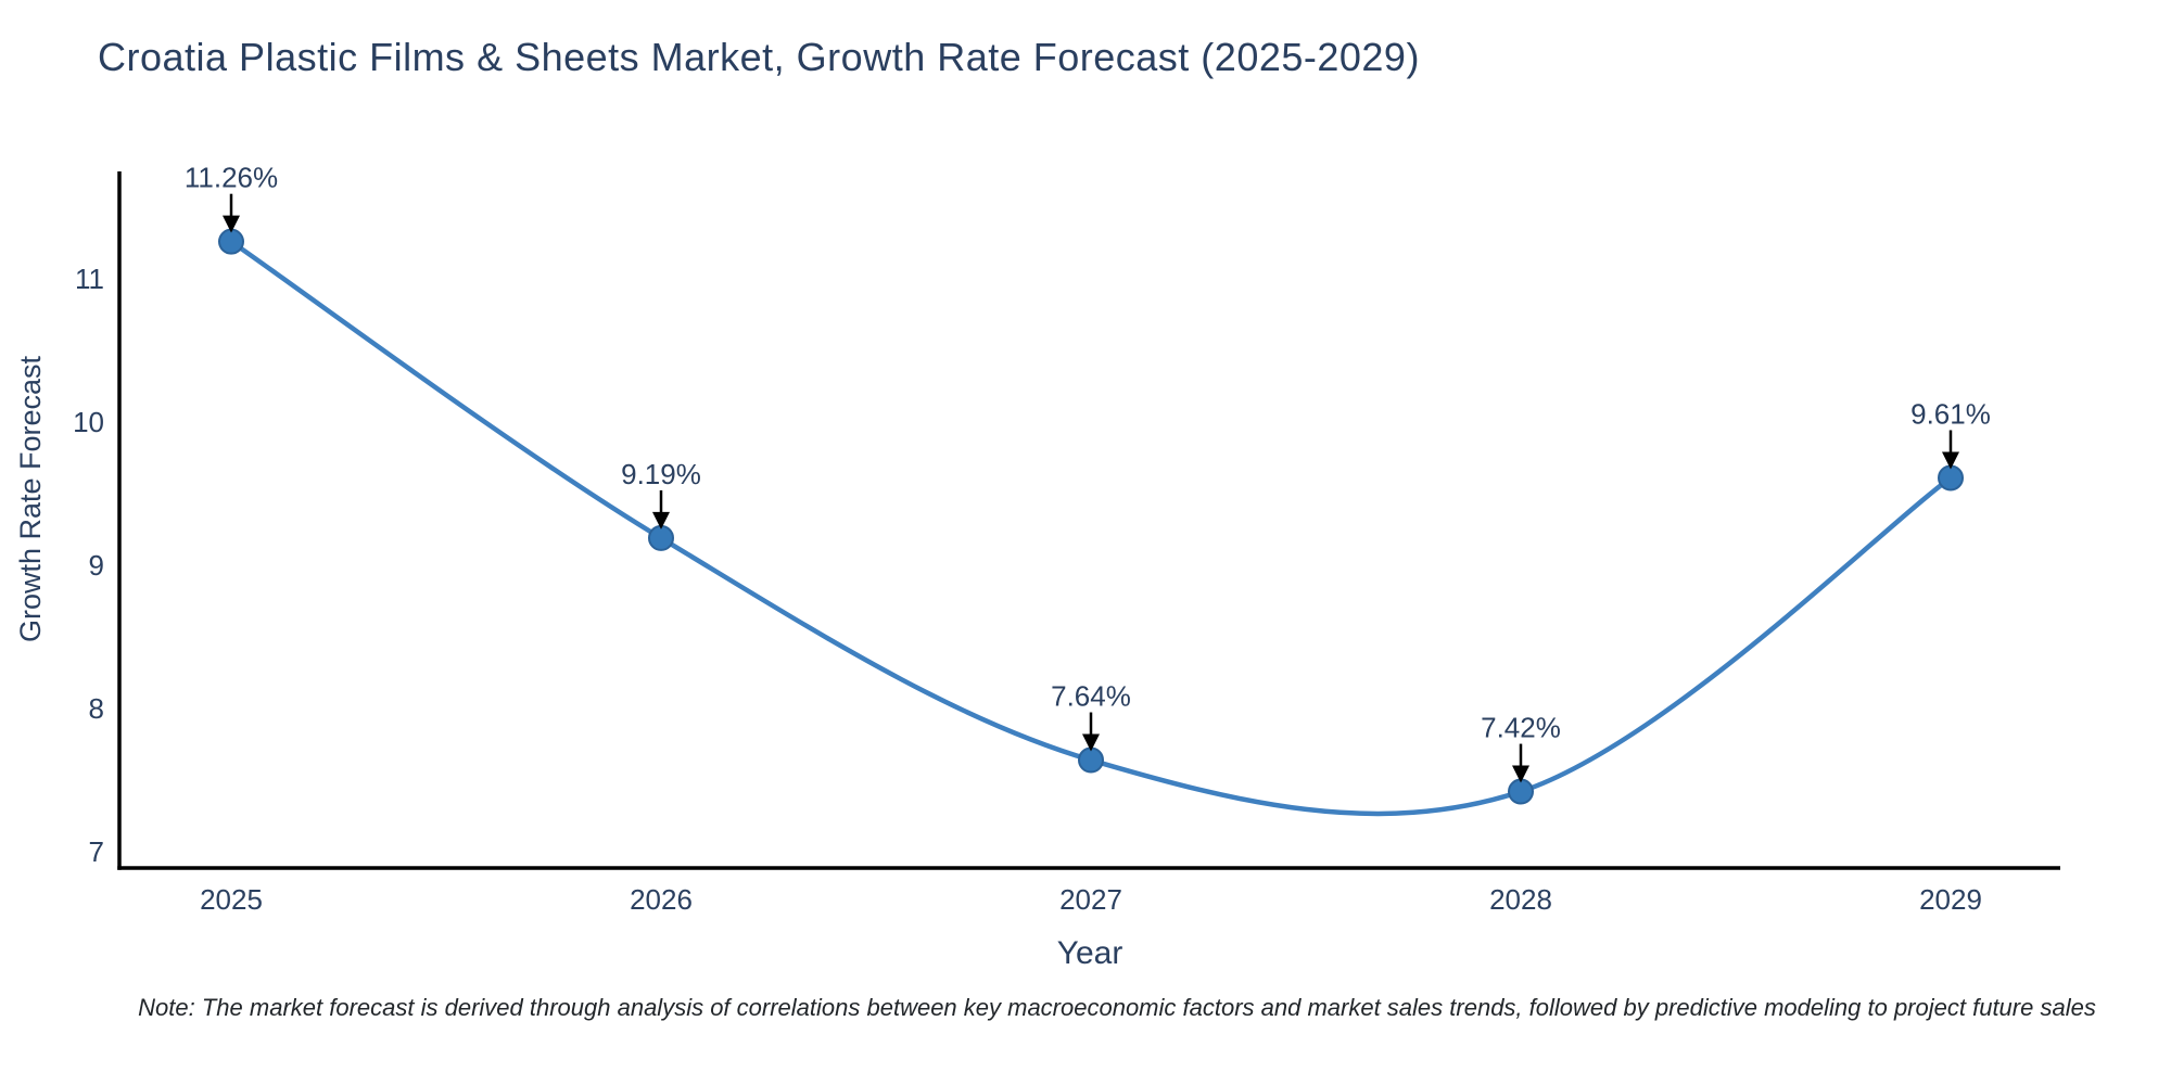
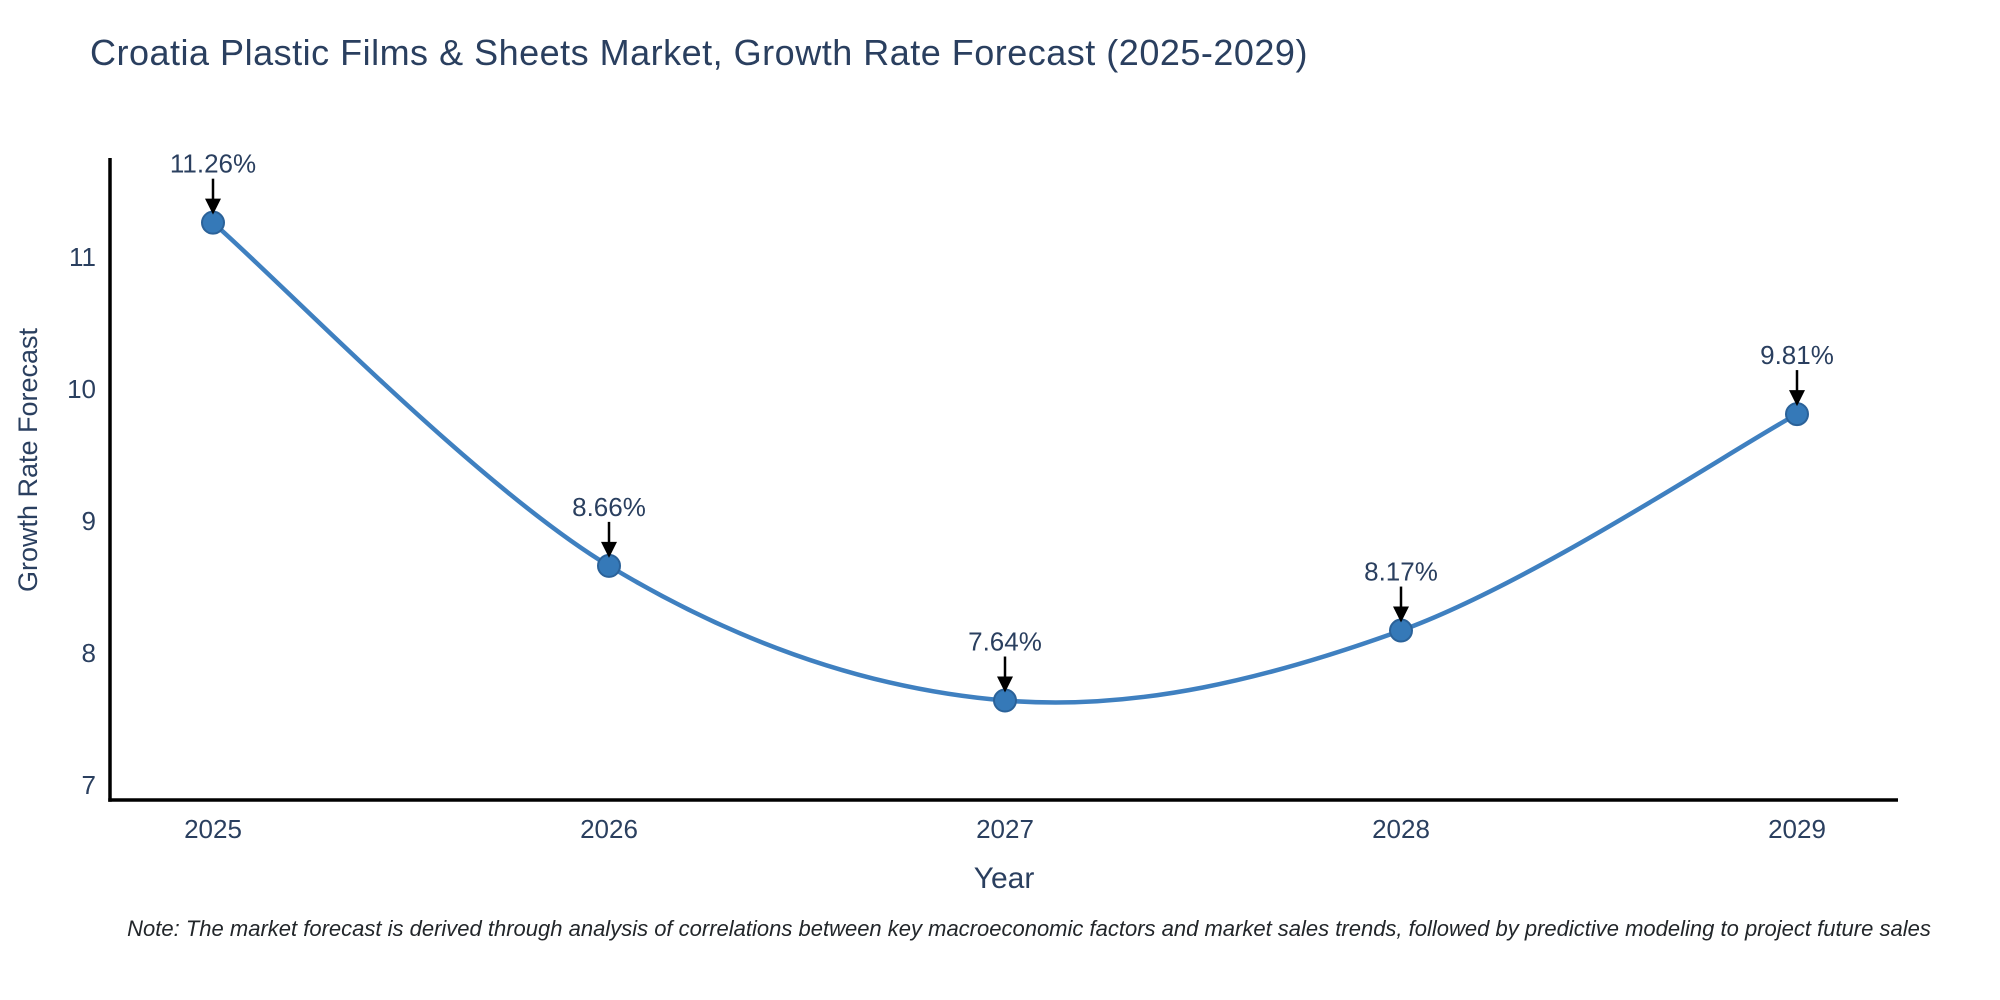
2026: 9.19% -> 8.66%
2028: 7.42% -> 8.17%
2029: 9.61% -> 9.81%
